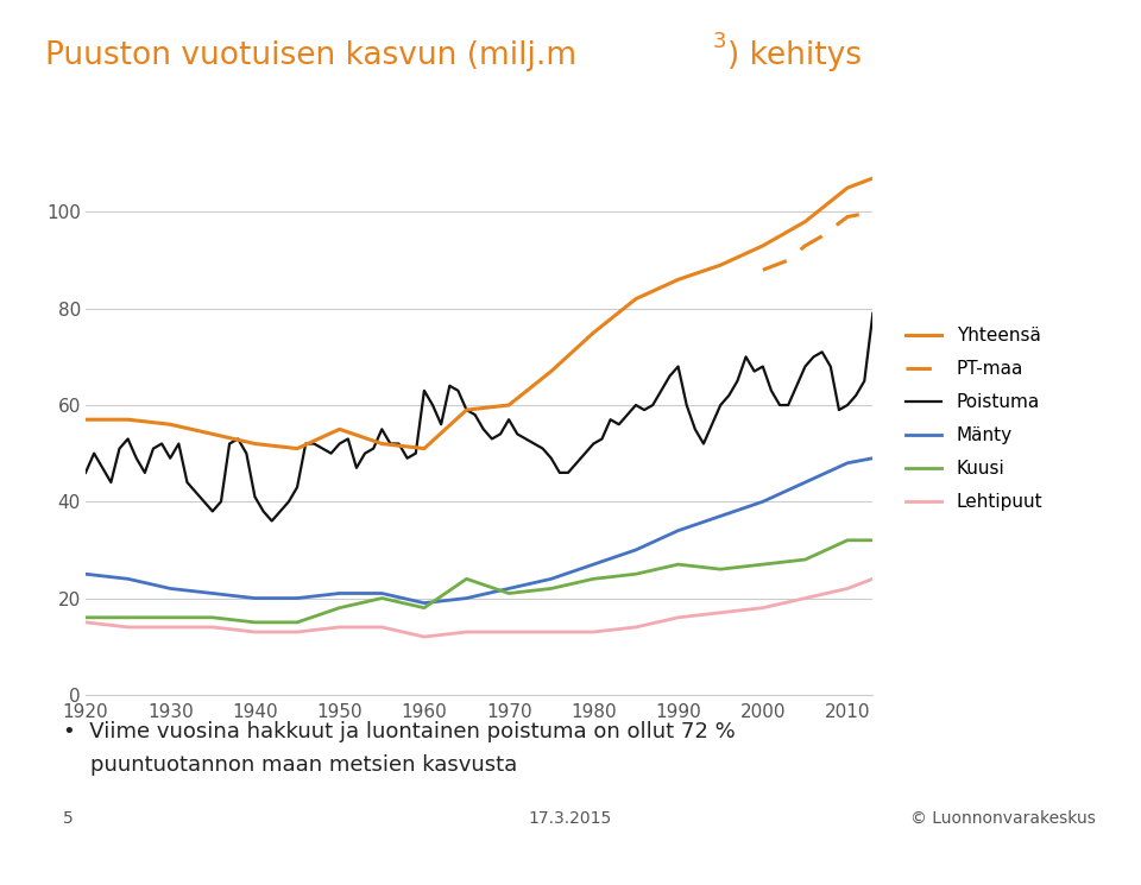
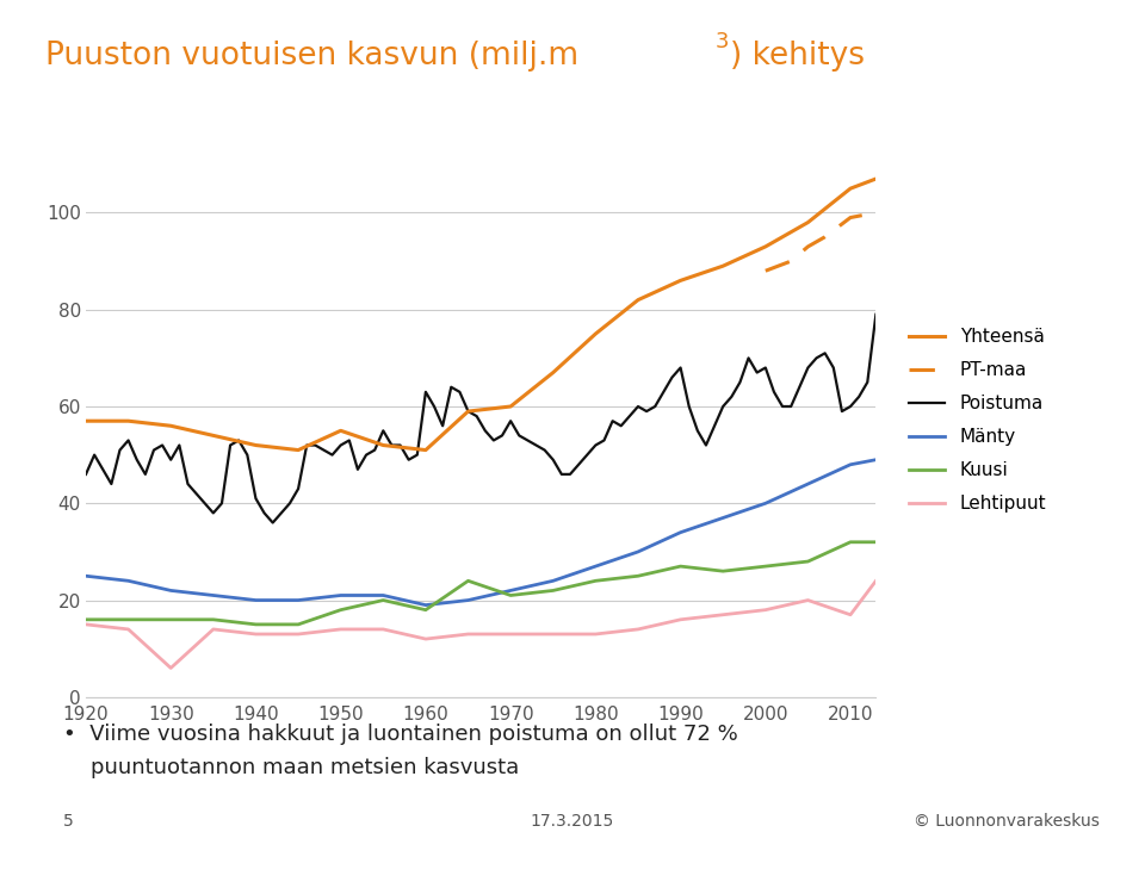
Lehtipuut/1930: 14 -> 6
Lehtipuut/2010: 22 -> 17
